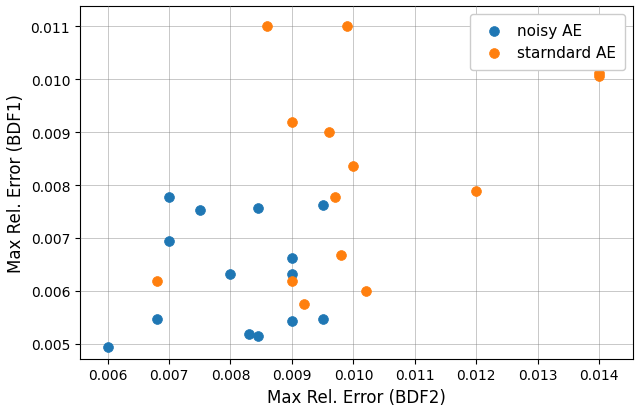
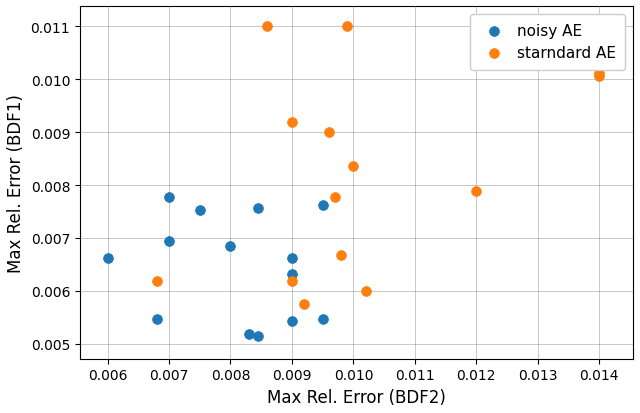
noisy AE/0.006: 0.00495 -> 0.00662
noisy AE/0.008: 0.00632 -> 0.00684
